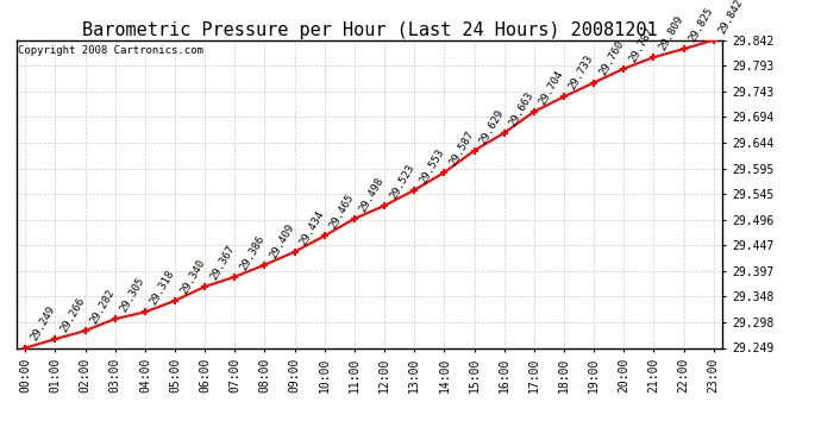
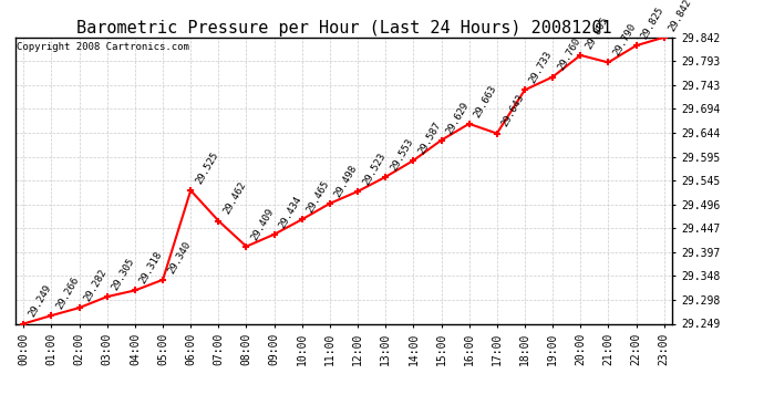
06:00: 29.367 -> 29.525
07:00: 29.386 -> 29.462
17:00: 29.704 -> 29.643
20:00: 29.787 -> 29.805
21:00: 29.809 -> 29.790
